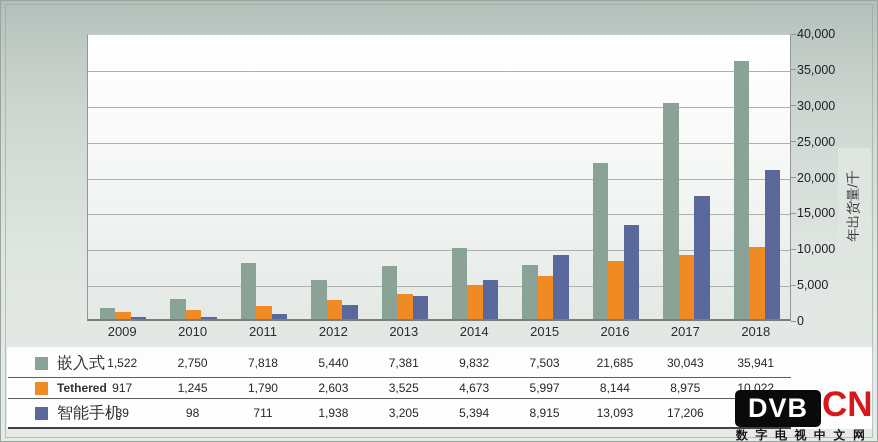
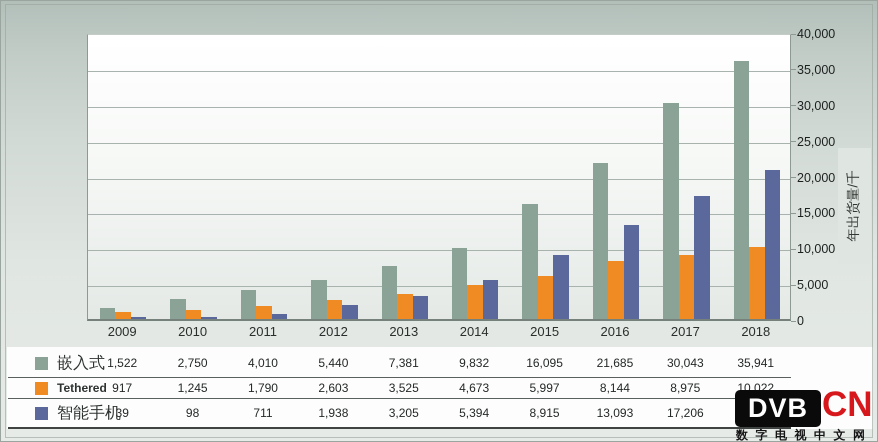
嵌入式/2011: 7,818 -> 4,010
嵌入式/2015: 7,503 -> 16,095
